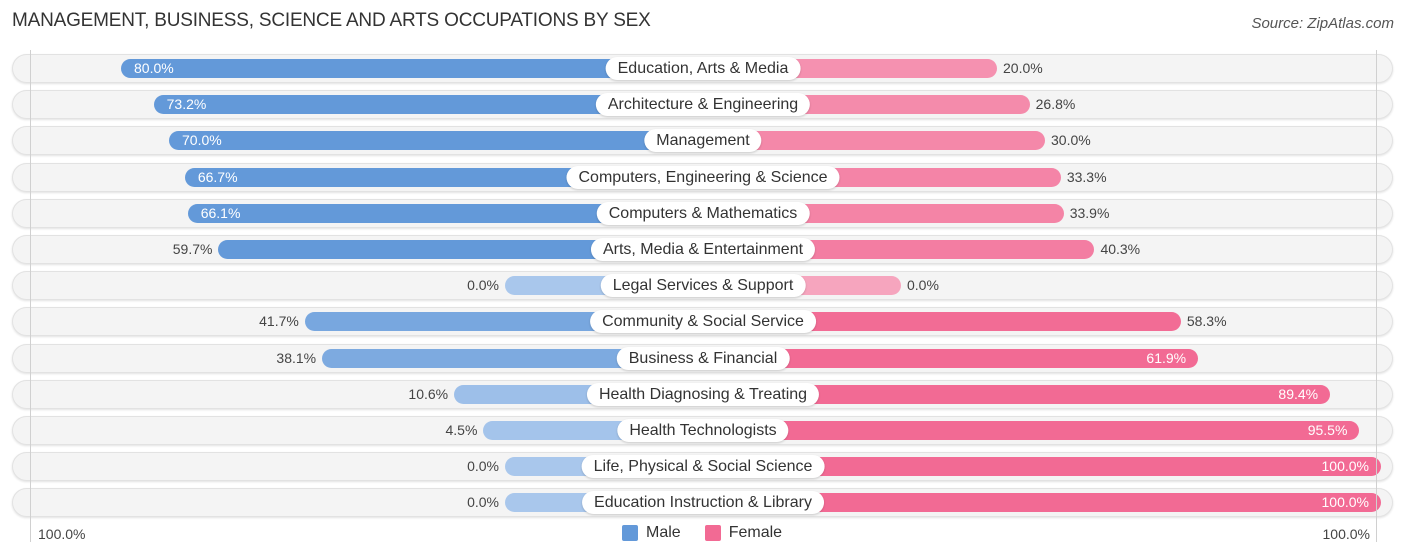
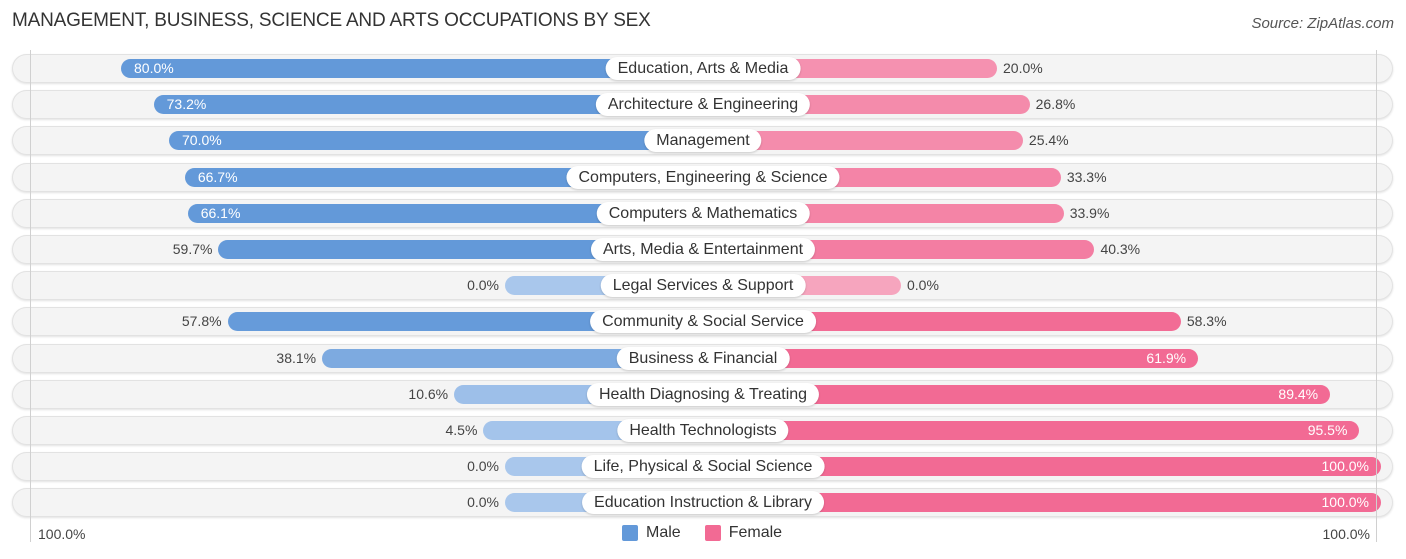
Female/Management: 30.0% -> 25.4%
Male/Community & Social Service: 41.7% -> 57.8%
